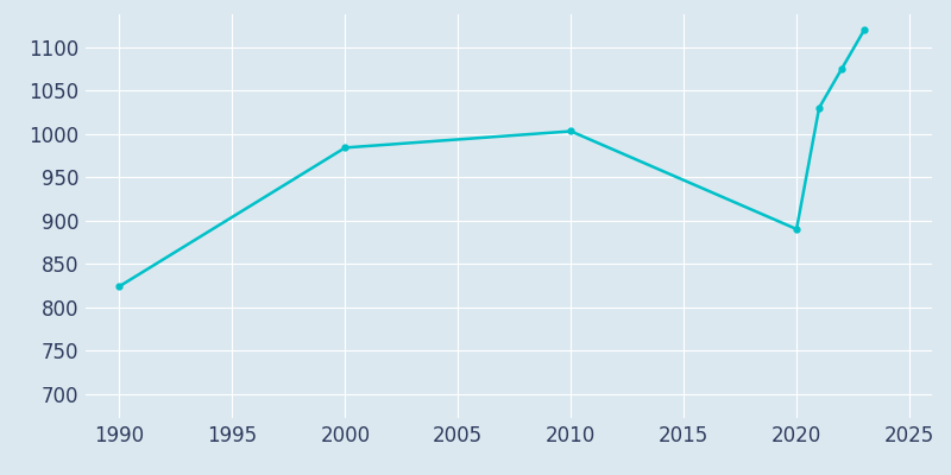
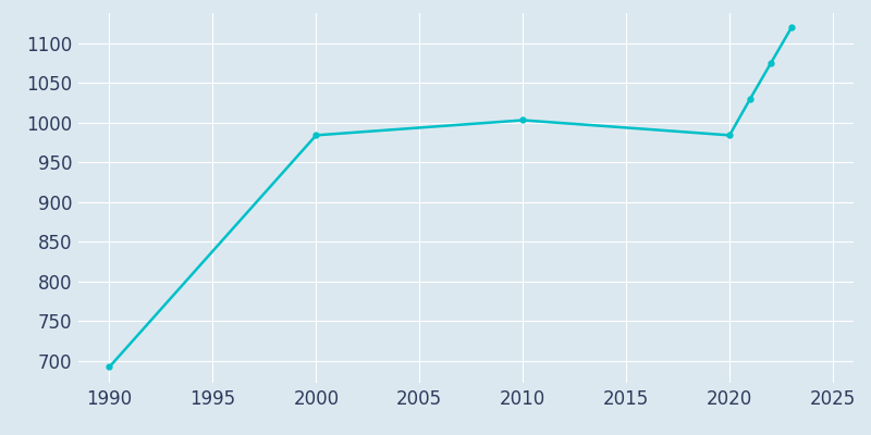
1990: 824 -> 692
2020: 890 -> 984
